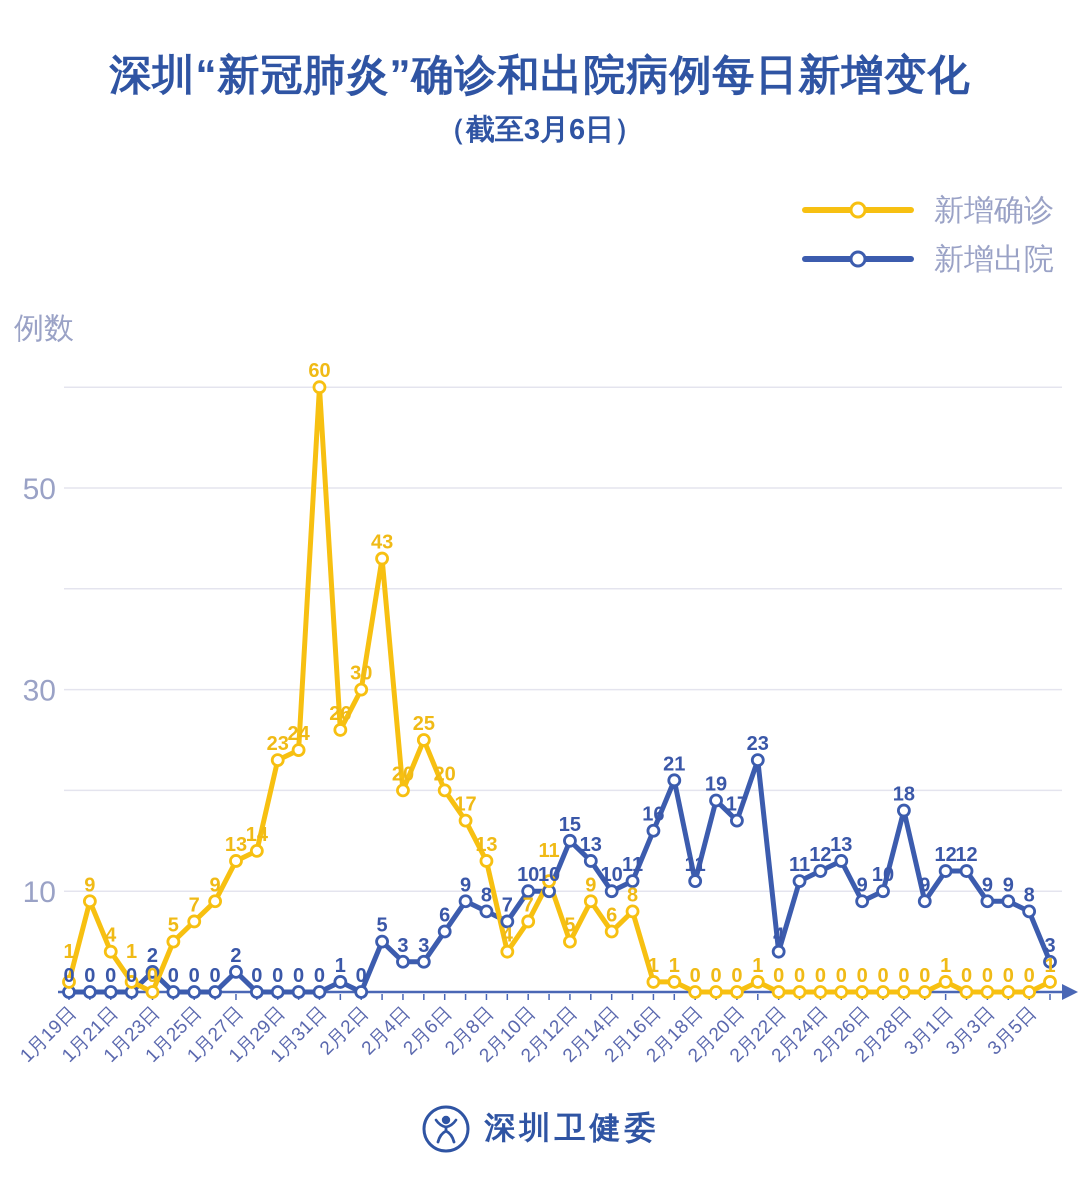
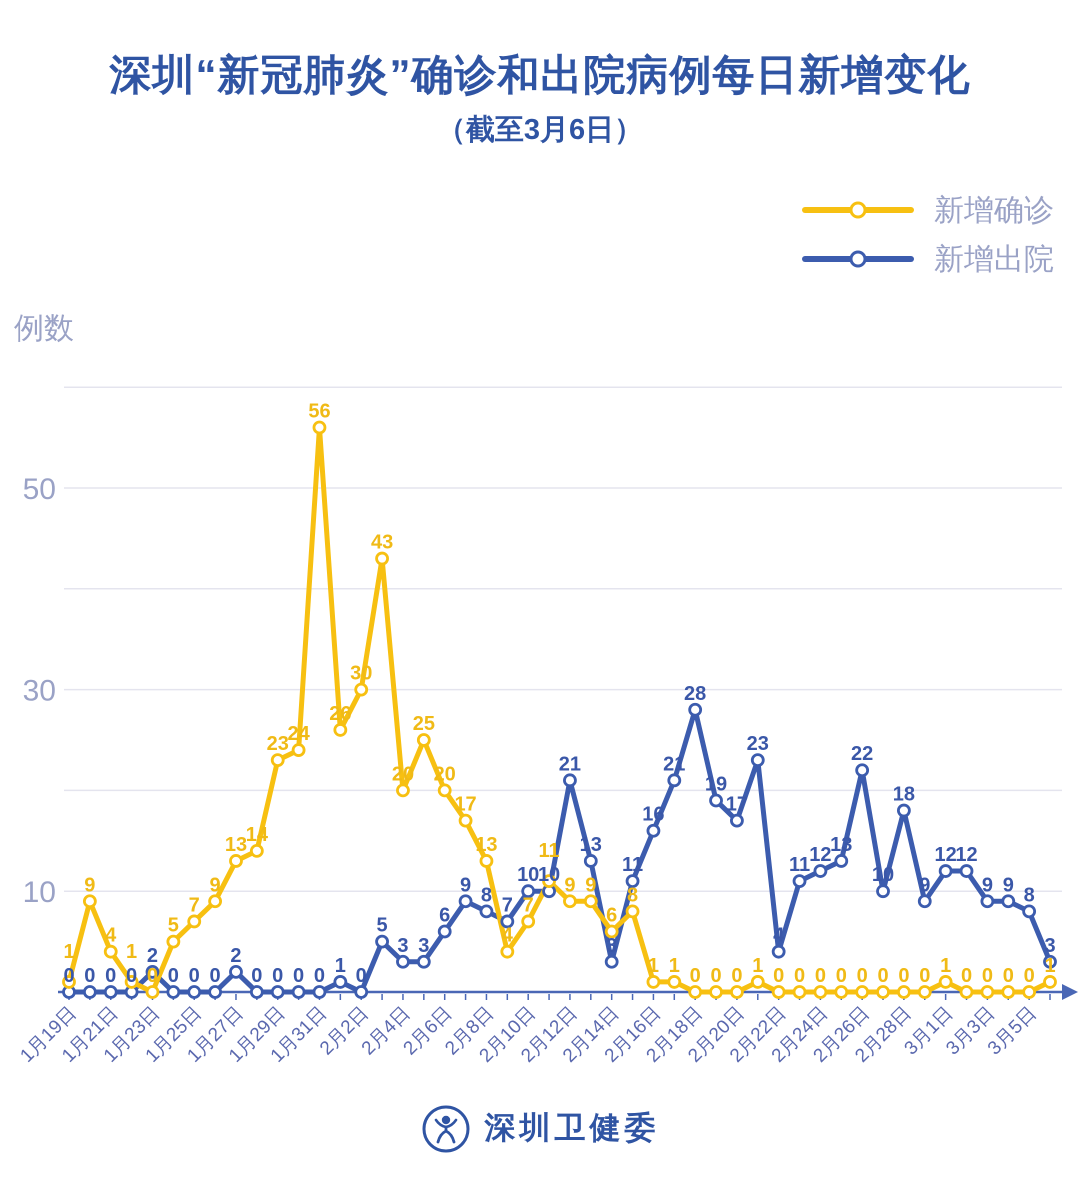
新增确诊/1月31日: 60 -> 56
新增确诊/2月12日: 5 -> 9
新增出院/2月12日: 15 -> 21
新增出院/2月14日: 10 -> 3
新增出院/2月18日: 11 -> 28
新增出院/2月26日: 9 -> 22
